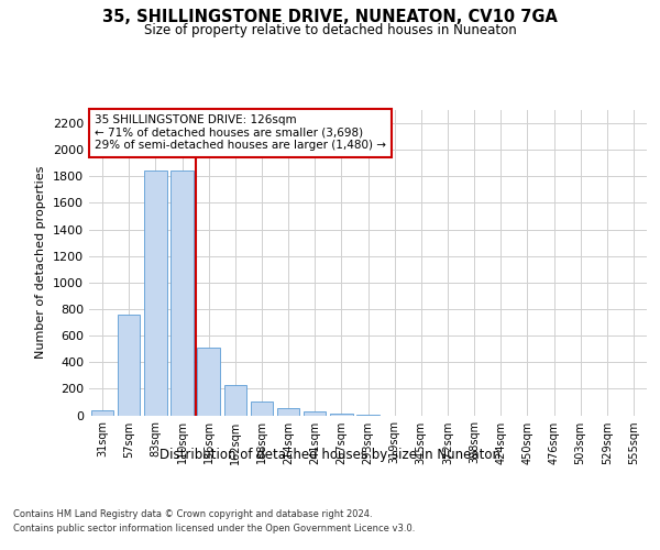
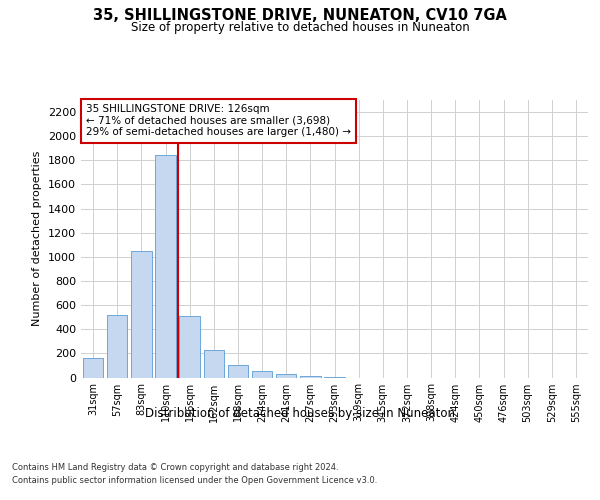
31sqm: 40 -> 160
57sqm: 760 -> 520
83sqm: 1840 -> 1050
